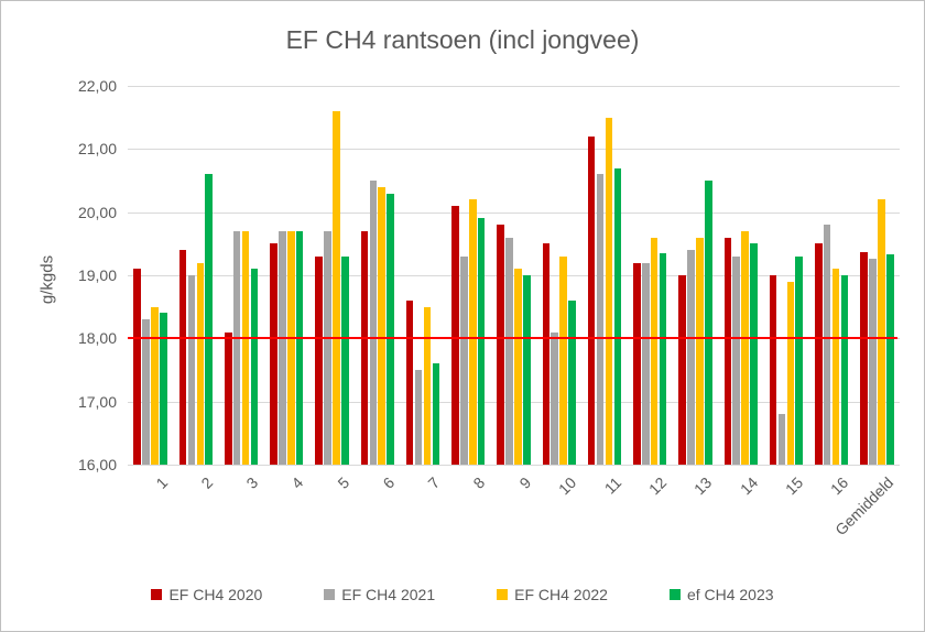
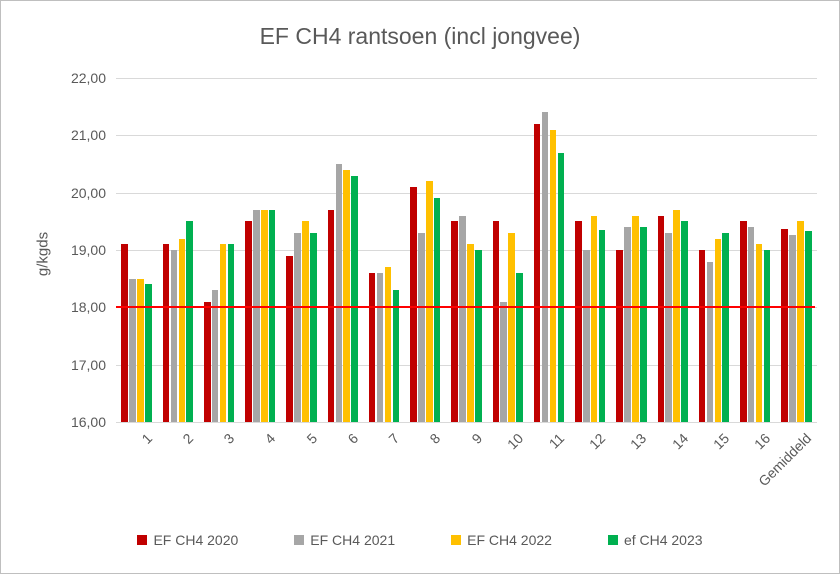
EF CH4 2021/1: 18,3 -> 18,5
EF CH4 2020/2: 19,4 -> 19,1
ef CH4 2023/2: 20,6 -> 19,5
EF CH4 2021/3: 19,7 -> 18,3
EF CH4 2022/3: 19,7 -> 19,1
EF CH4 2020/5: 19,3 -> 18,9
EF CH4 2021/5: 19,7 -> 19,3
EF CH4 2022/5: 21,6 -> 19,5
EF CH4 2021/7: 17,5 -> 18,6
EF CH4 2022/7: 18,5 -> 18,7
ef CH4 2023/7: 17,6 -> 18,3
EF CH4 2020/9: 19,8 -> 19,5
EF CH4 2021/11: 20,6 -> 21,4
EF CH4 2022/11: 21,5 -> 21,1
EF CH4 2020/12: 19,2 -> 19,5
EF CH4 2021/12: 19,2 -> 19,0
ef CH4 2023/13: 20,5 -> 19,4
EF CH4 2021/15: 16,8 -> 18,8
EF CH4 2022/15: 18,9 -> 19,2
EF CH4 2021/16: 19,8 -> 19,4
EF CH4 2022/Gemiddeld: 20,2 -> 19,5
